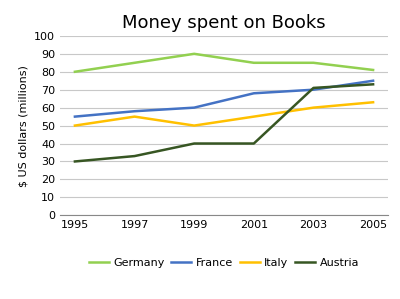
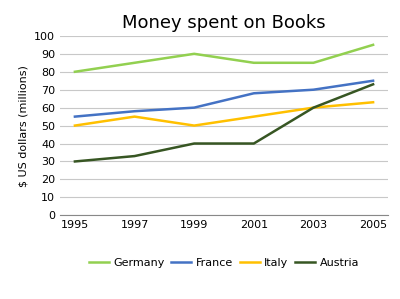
Austria/2003: 71 -> 60
Germany/2005: 81 -> 95
